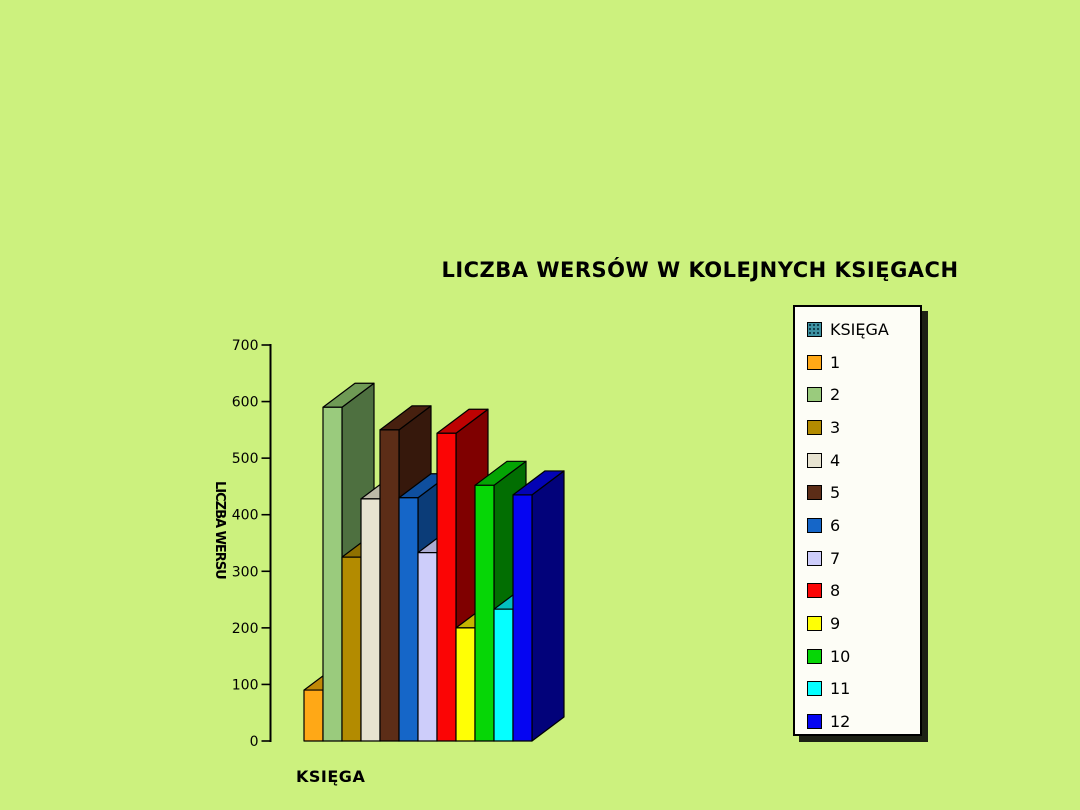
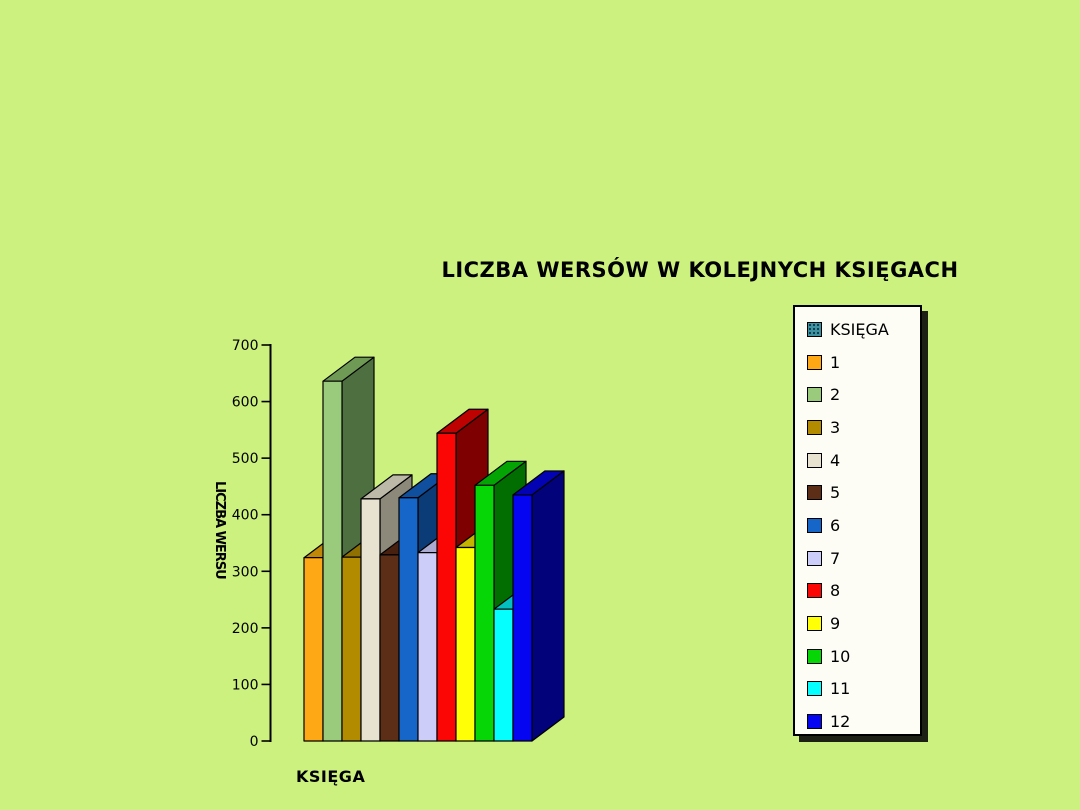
1: 90 -> 320
2: 590 -> 640
5: 550 -> 330
9: 200 -> 340
